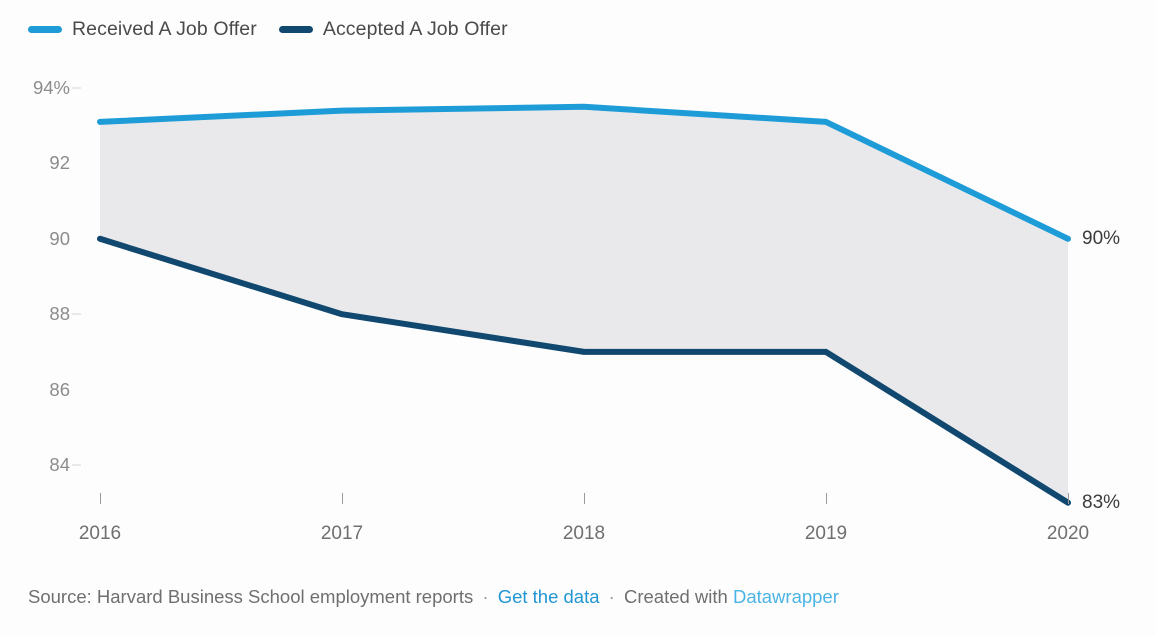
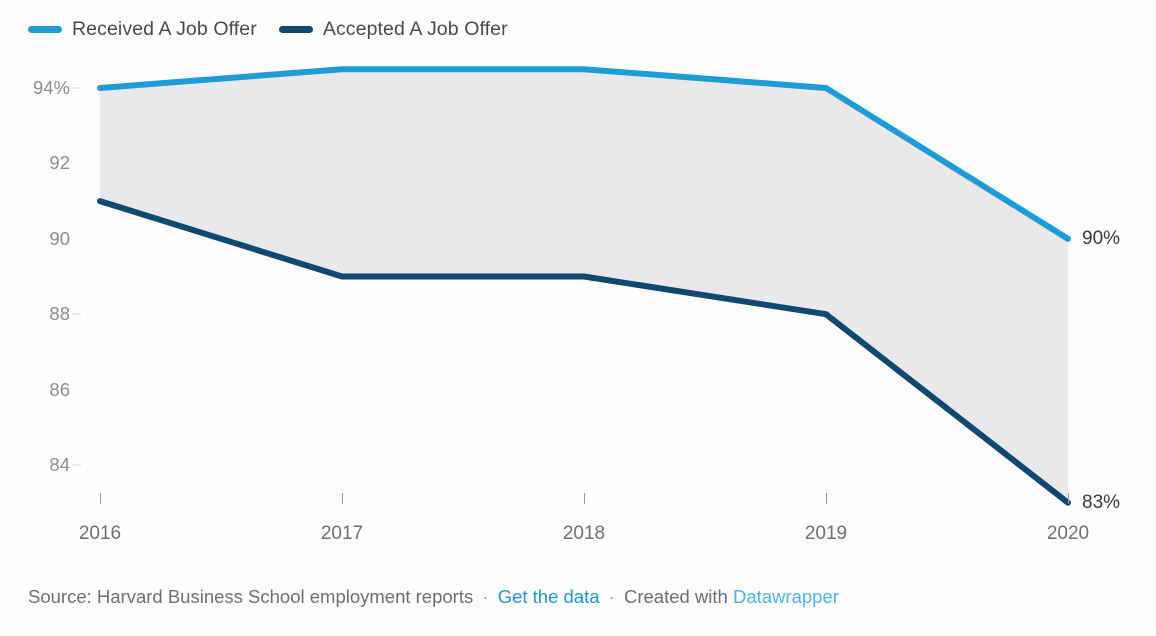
Received A Job Offer/2016: 93.1% -> 94.0%
Accepted A Job Offer/2016: 90% -> 91%
Received A Job Offer/2017: 93.4% -> 94.5%
Accepted A Job Offer/2017: 88% -> 89%
Received A Job Offer/2018: 93.5% -> 94.5%
Accepted A Job Offer/2018: 87% -> 89%
Received A Job Offer/2019: 93.1% -> 94.0%
Accepted A Job Offer/2019: 87% -> 88%
